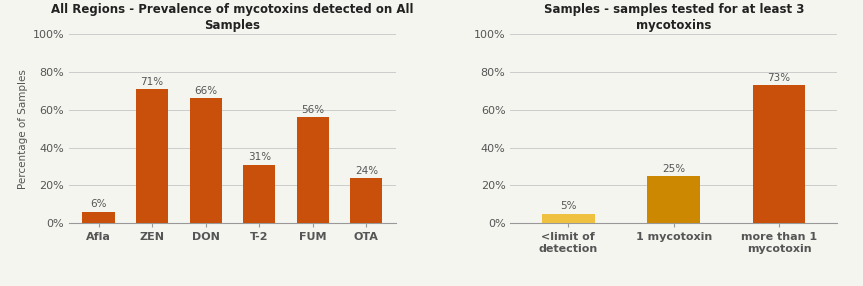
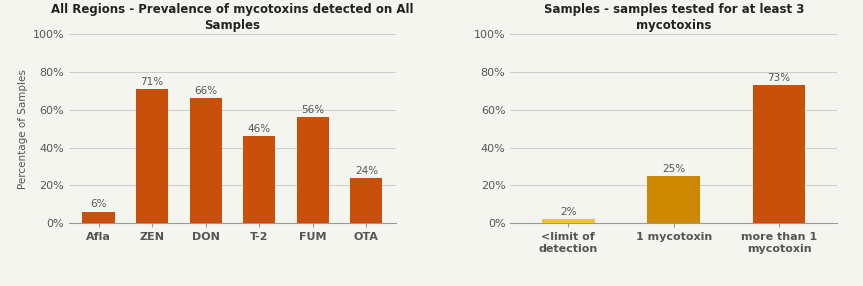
T-2: 31% -> 46%
<limit of detection: 5% -> 2%
